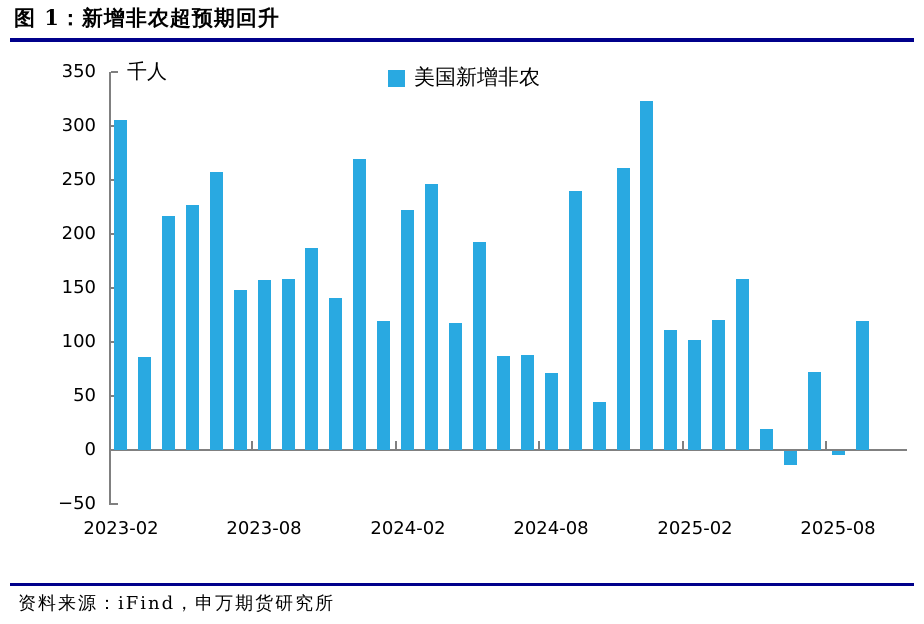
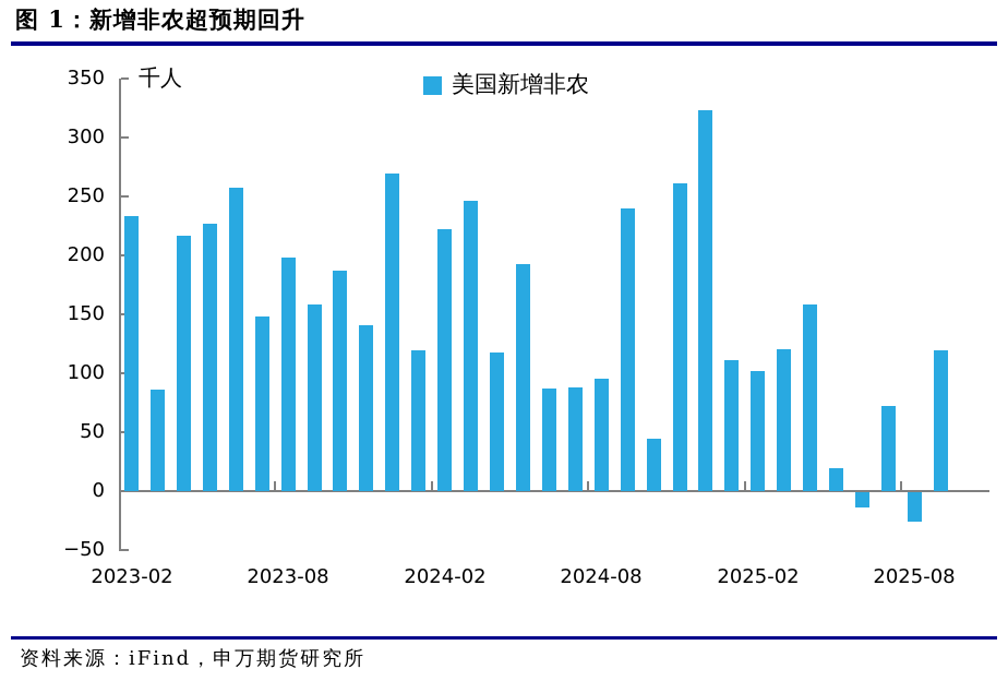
2023-02: 306 -> 233
2023-08: 157 -> 198
2024-08: 71 -> 95
2025-08: -4 -> -25
